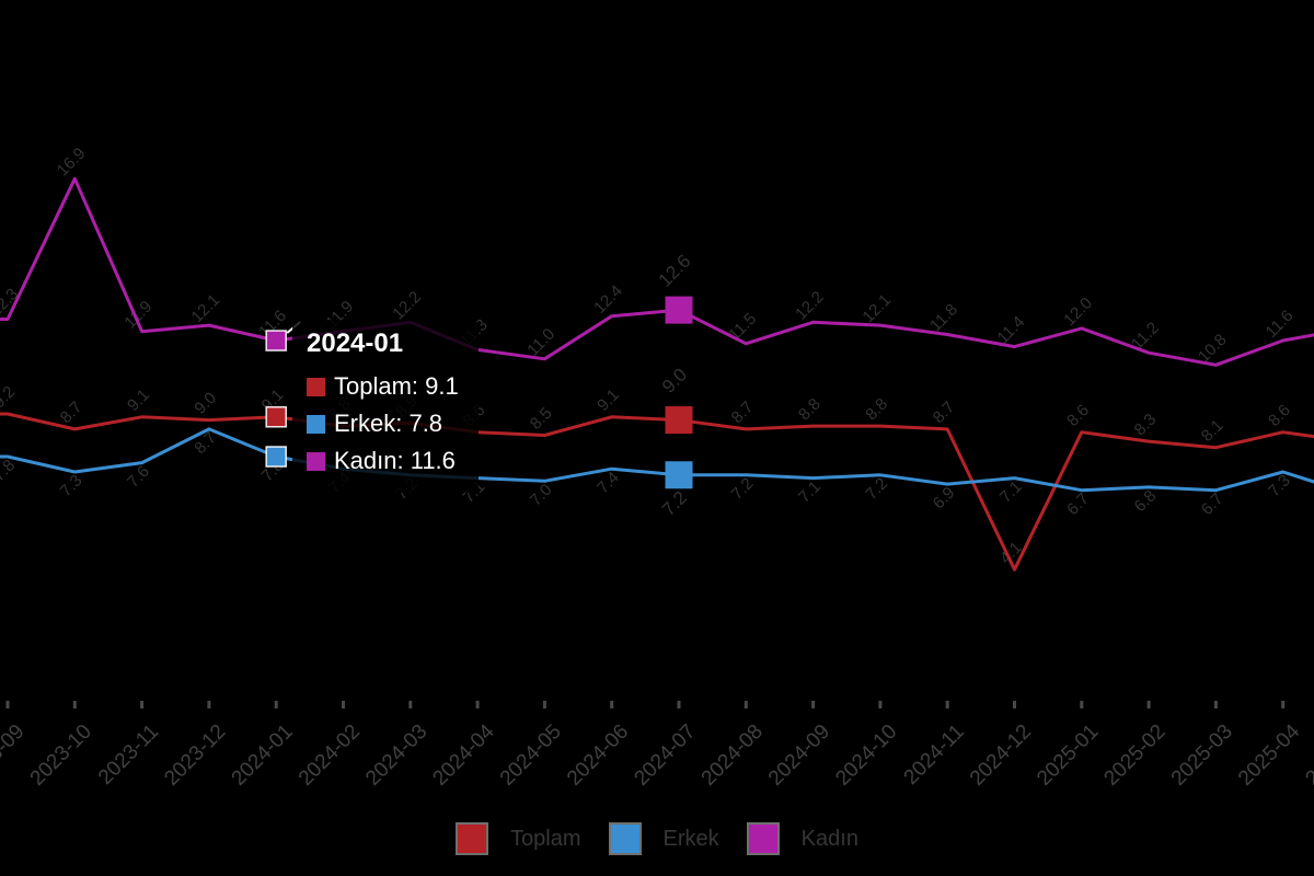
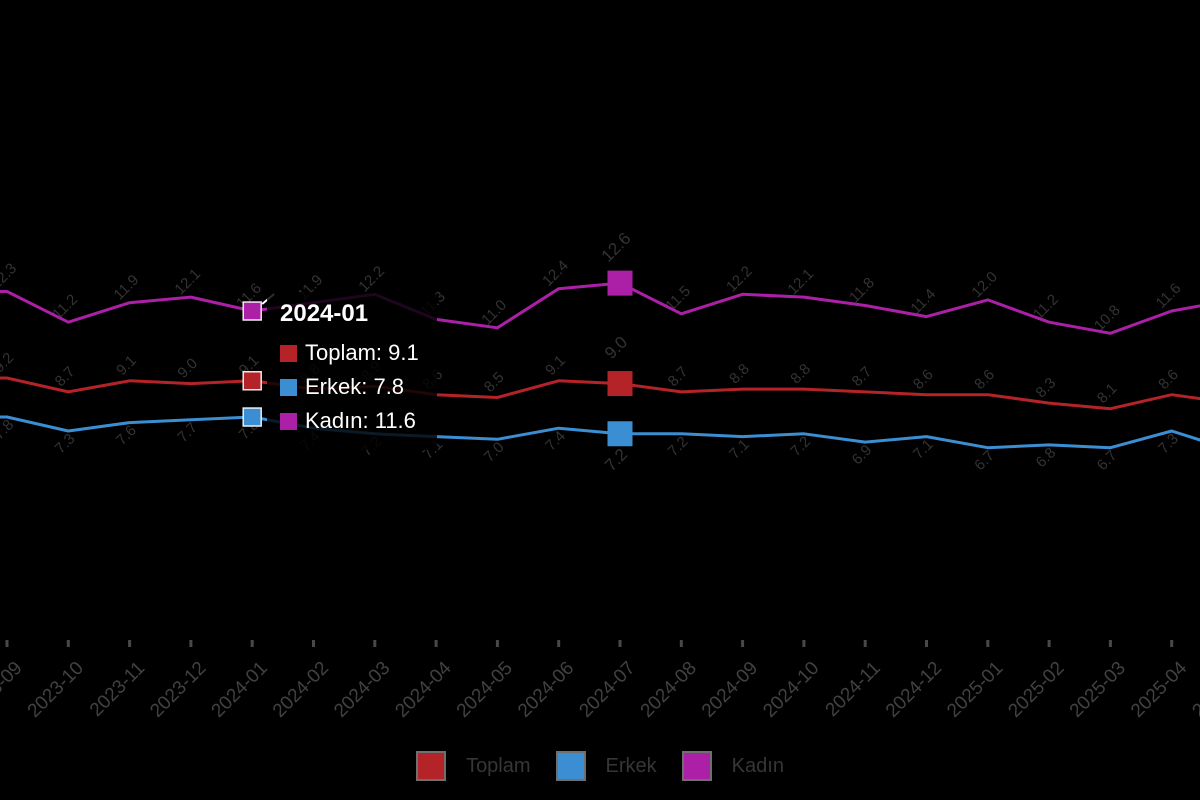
Kadın/2023-10: 16.9 -> 11.2
Erkek/2023-12: 8.7 -> 7.7
Toplam/2024-12: 4.1 -> 8.6
